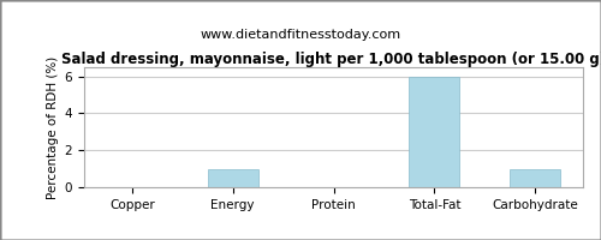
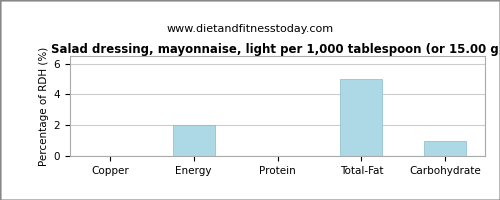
Energy: 1 -> 2
Total-Fat: 6 -> 5
